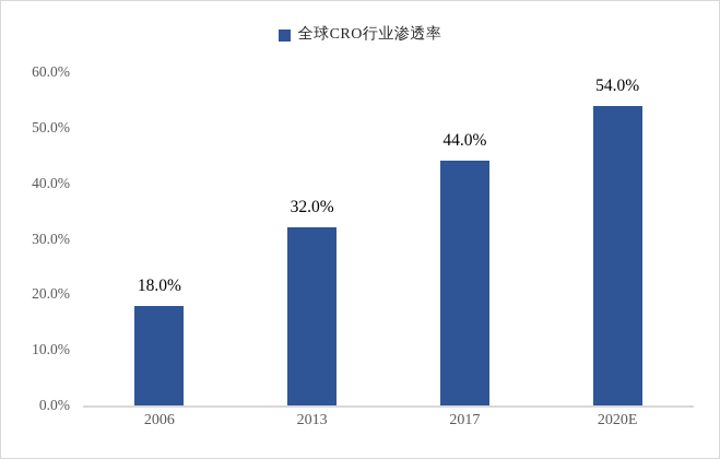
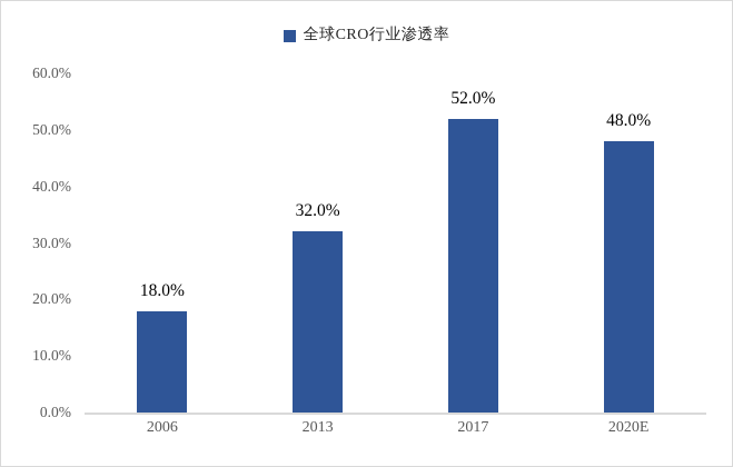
2017: 44.0% -> 52.0%
2020E: 54.0% -> 48.0%
